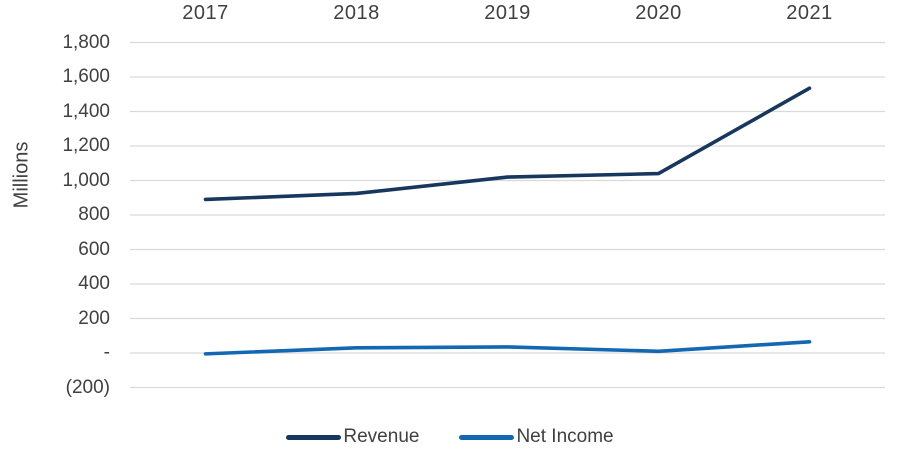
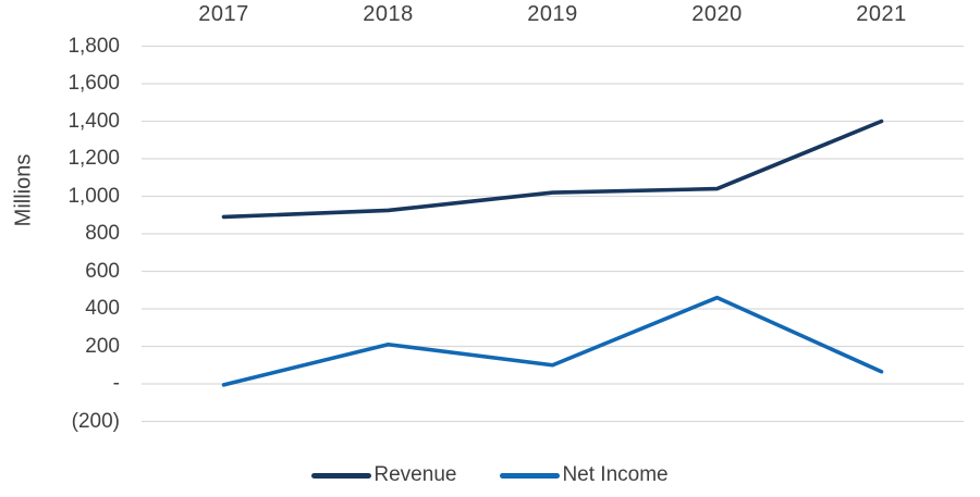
Net Income/2018: 30 -> 210
Net Income/2019: 40 -> 100
Net Income/2020: 10 -> 460
Revenue/2021: 1540 -> 1400
